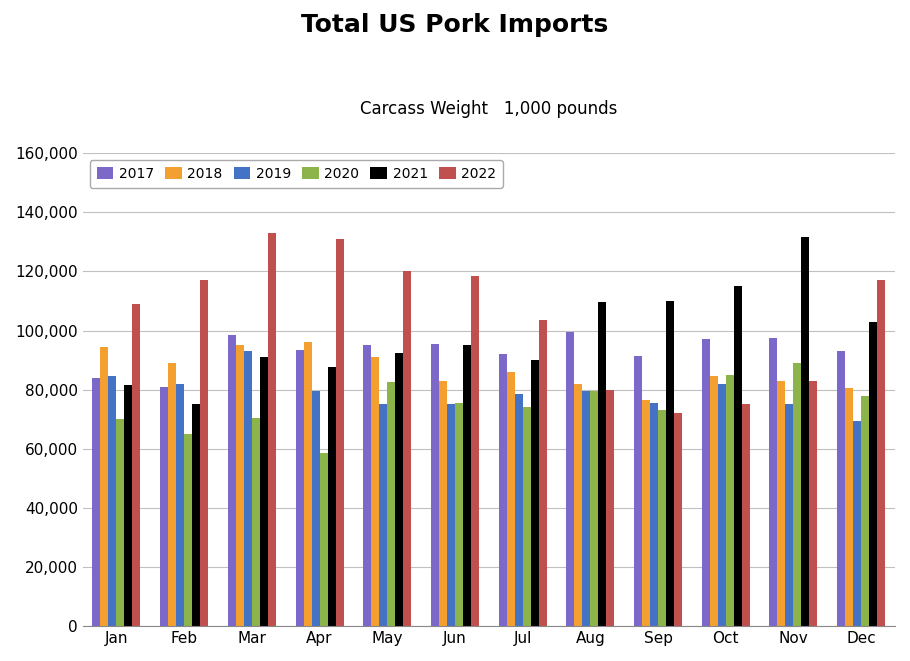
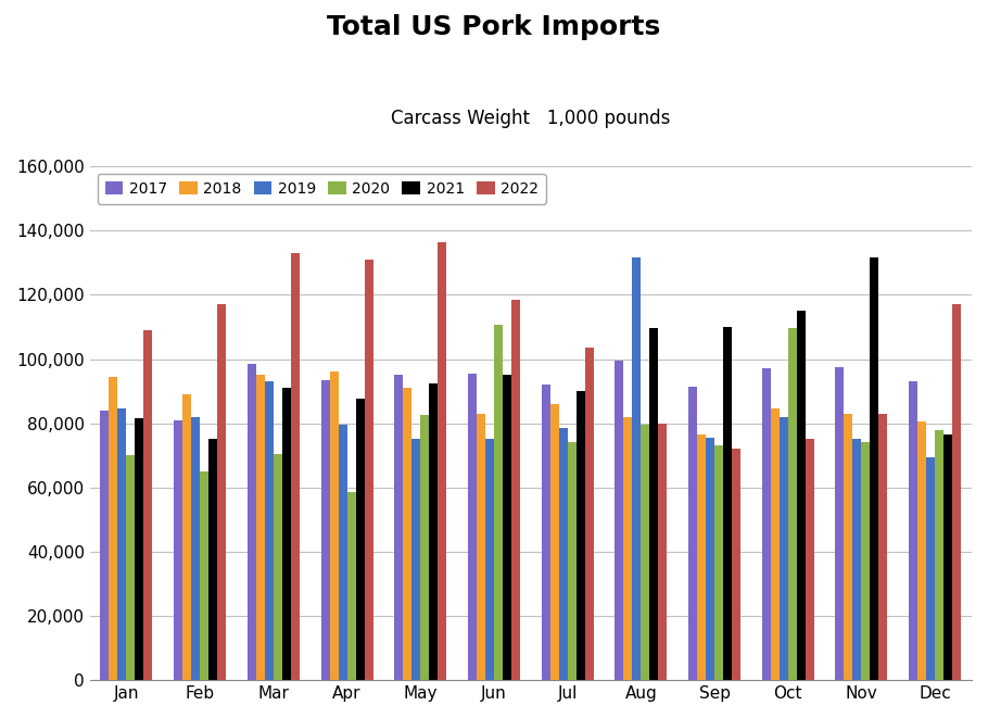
2022/May: 120,000 -> 136,500
2020/Jun: 75,500 -> 110,500
2019/Aug: 79,500 -> 131,500
2020/Oct: 85,000 -> 109,500
2020/Nov: 89,000 -> 74,000
2021/Dec: 103,000 -> 76,500
